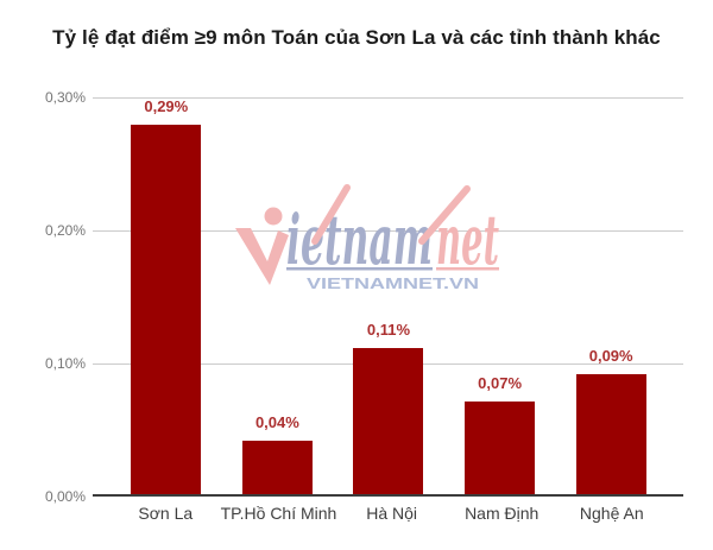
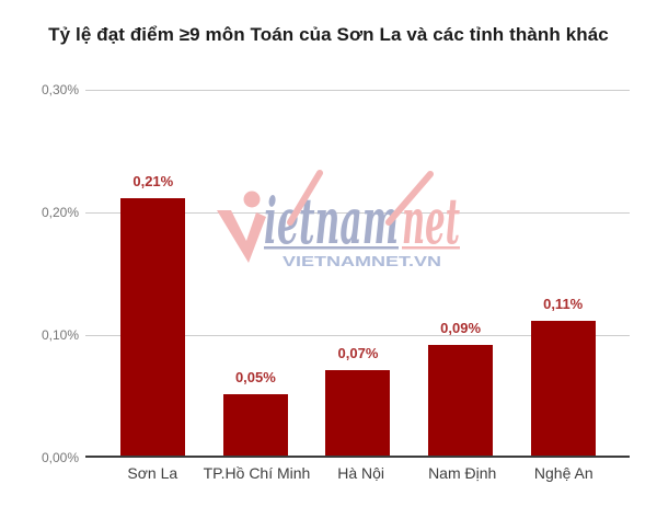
Sơn La: 0,29% -> 0,21%
TP.Hồ Chí Minh: 0,04% -> 0,05%
Hà Nội: 0,11% -> 0,07%
Nam Định: 0,07% -> 0,09%
Nghệ An: 0,09% -> 0,11%
